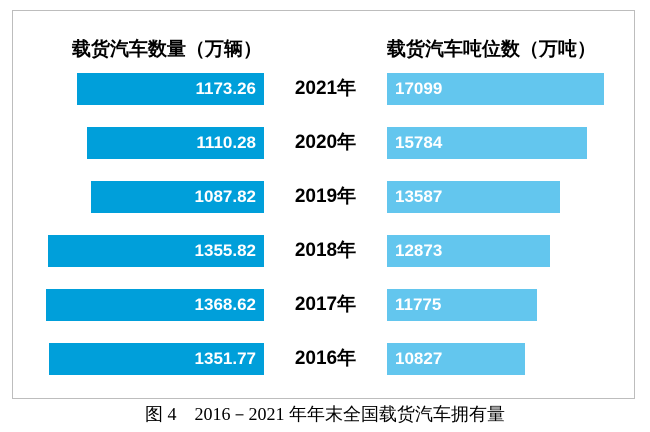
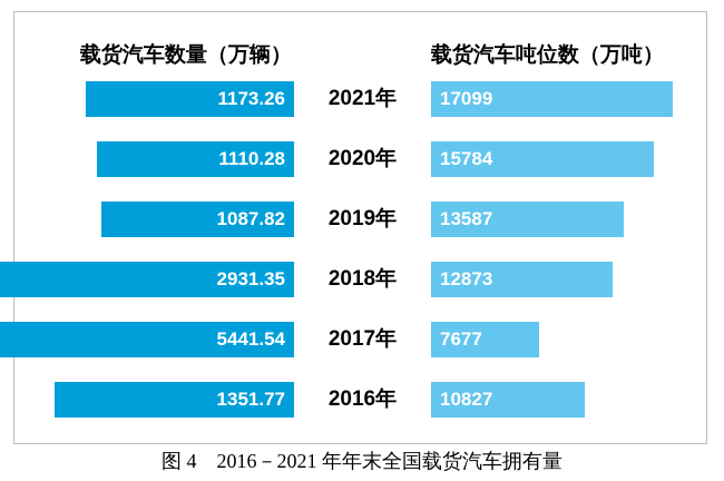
载货汽车数量（万辆）/2018年: 1355.82 -> 2931.35
载货汽车数量（万辆）/2017年: 1368.62 -> 5441.54
载货汽车吨位数（万吨）/2017年: 11775 -> 7677
